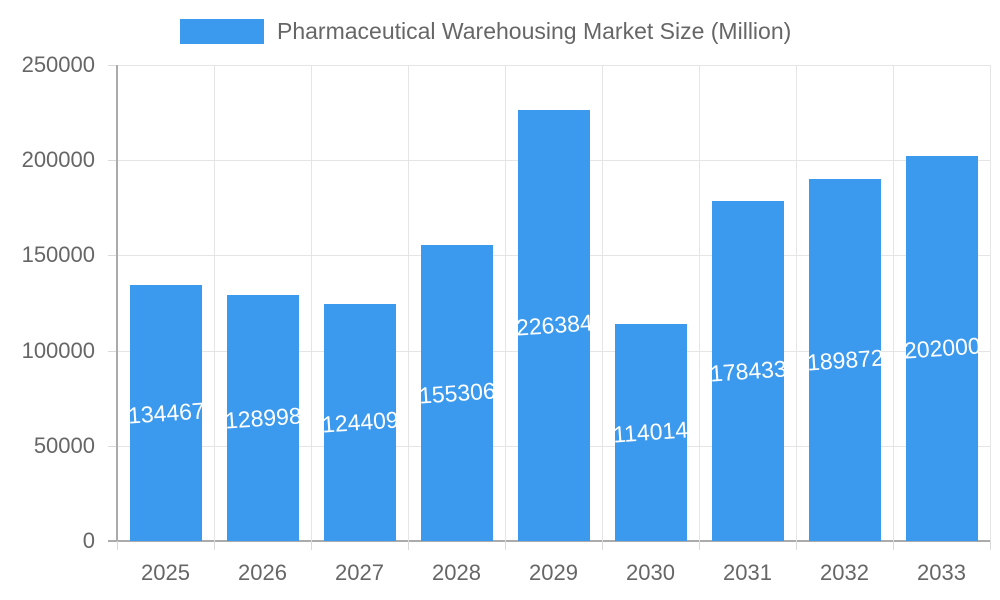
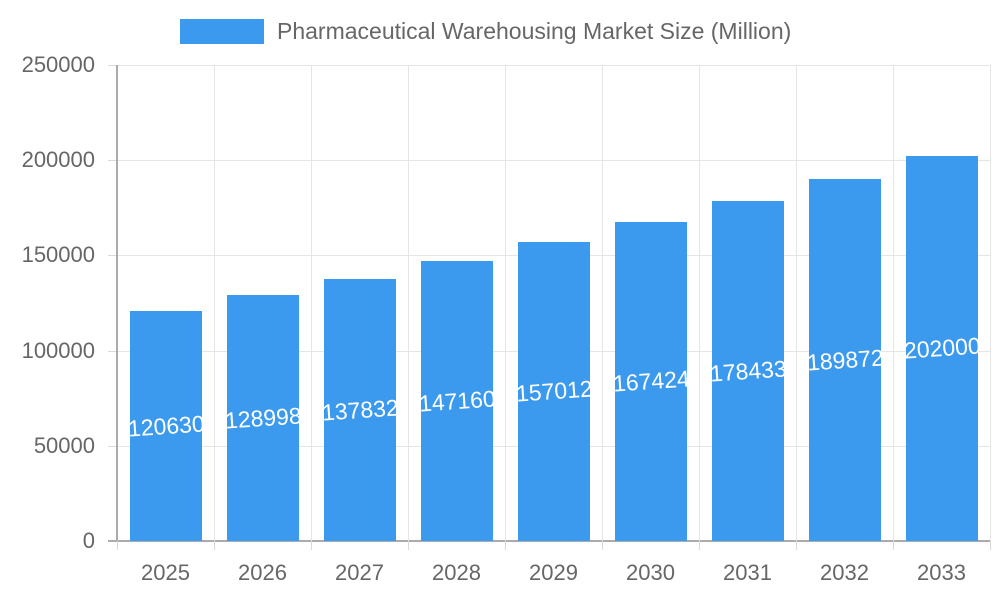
2025: 134467 -> 120630
2027: 124409 -> 137832
2028: 155306 -> 147160
2029: 226384 -> 157012
2030: 114014 -> 167424
